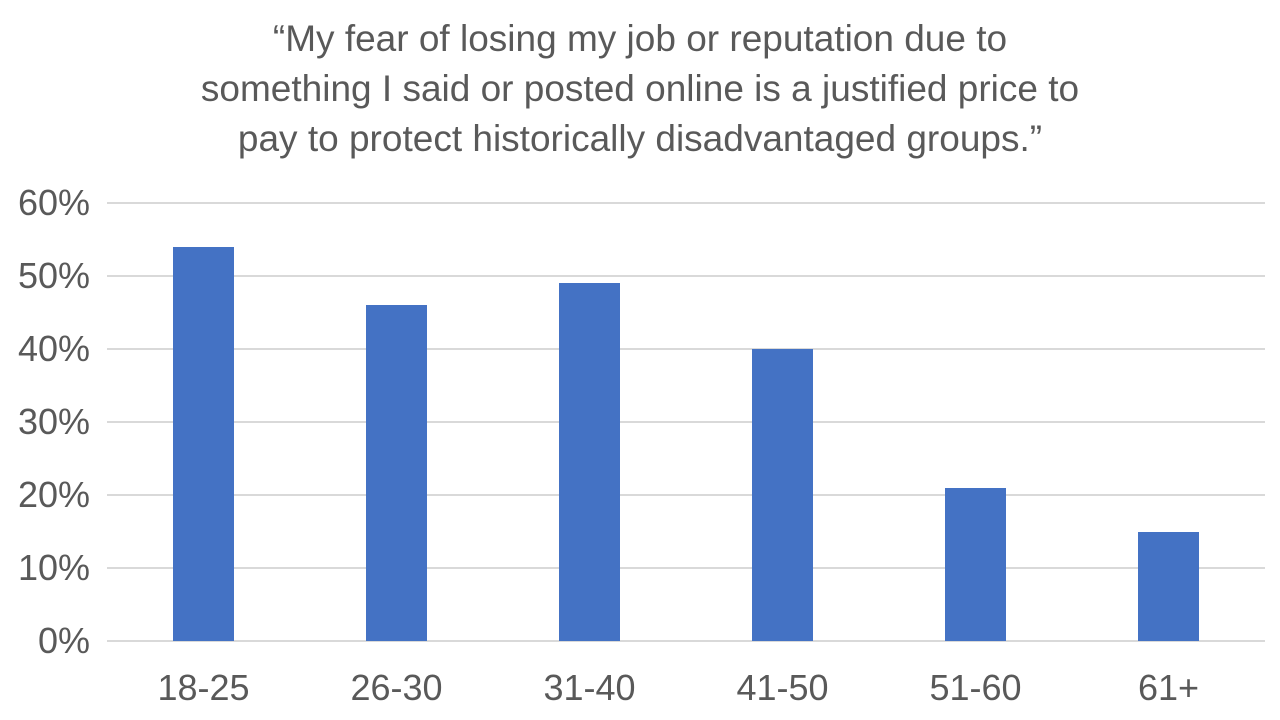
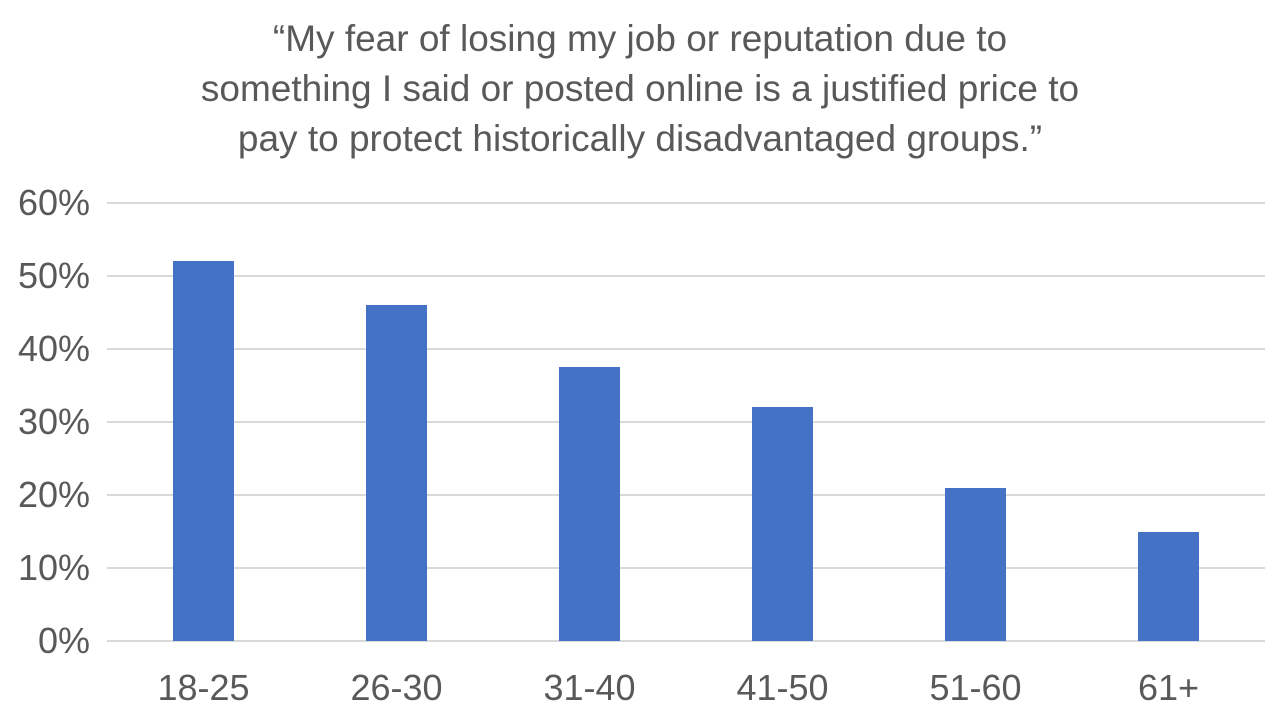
18-25: 54% -> 52%
31-40: 49% -> 38%
41-50: 40% -> 32%
